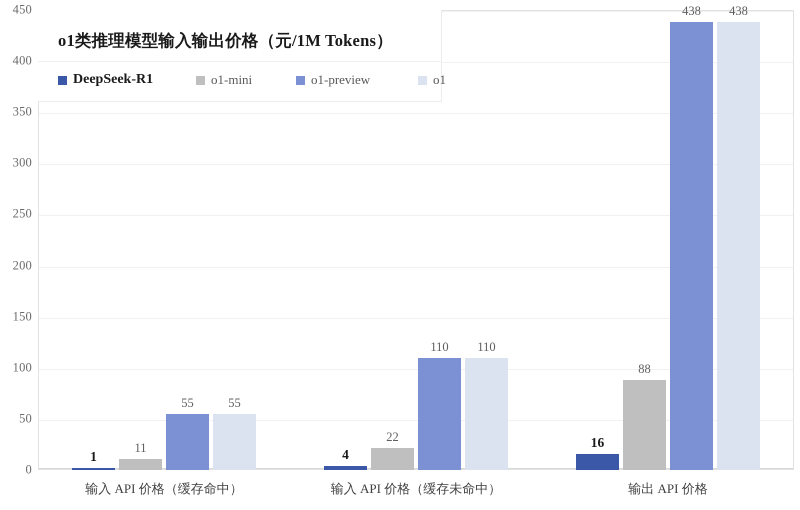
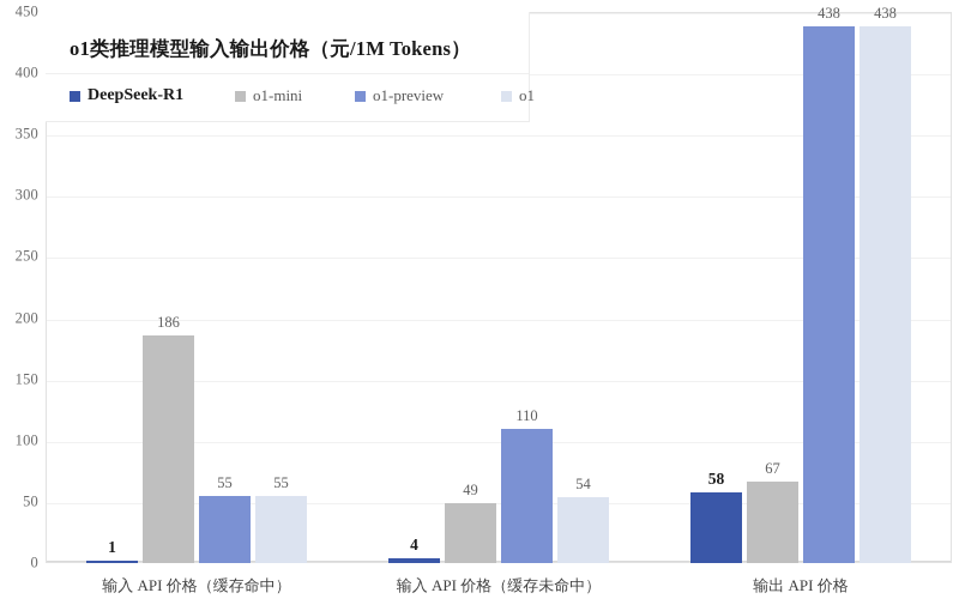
o1-mini/输入 API 价格（缓存命中）: 11 -> 186
o1-mini/输入 API 价格（缓存未命中）: 22 -> 49
o1/输入 API 价格（缓存未命中）: 110 -> 54
DeepSeek-R1/输出 API 价格: 16 -> 58
o1-mini/输出 API 价格: 88 -> 67
